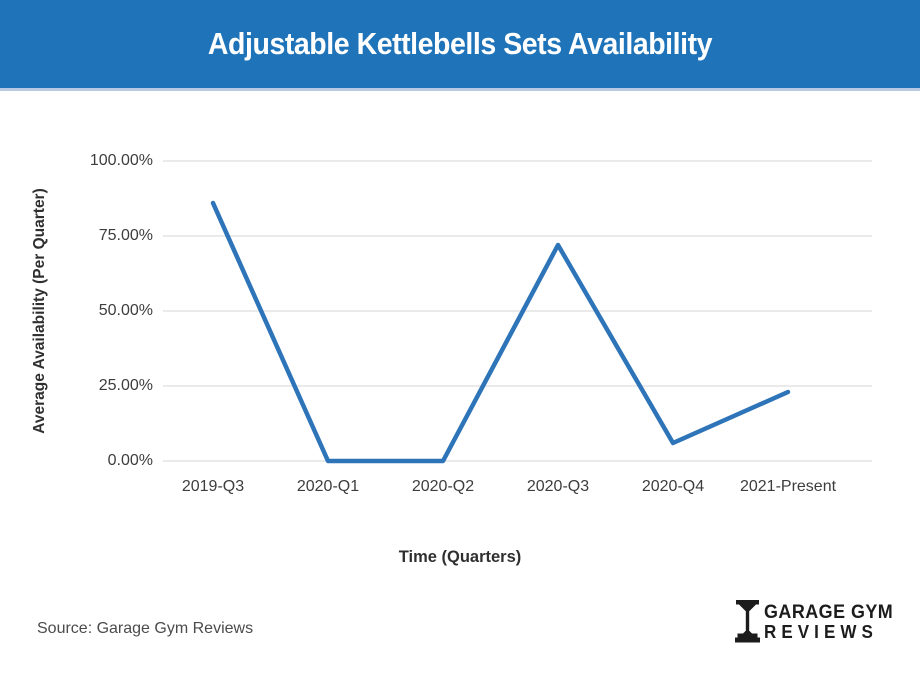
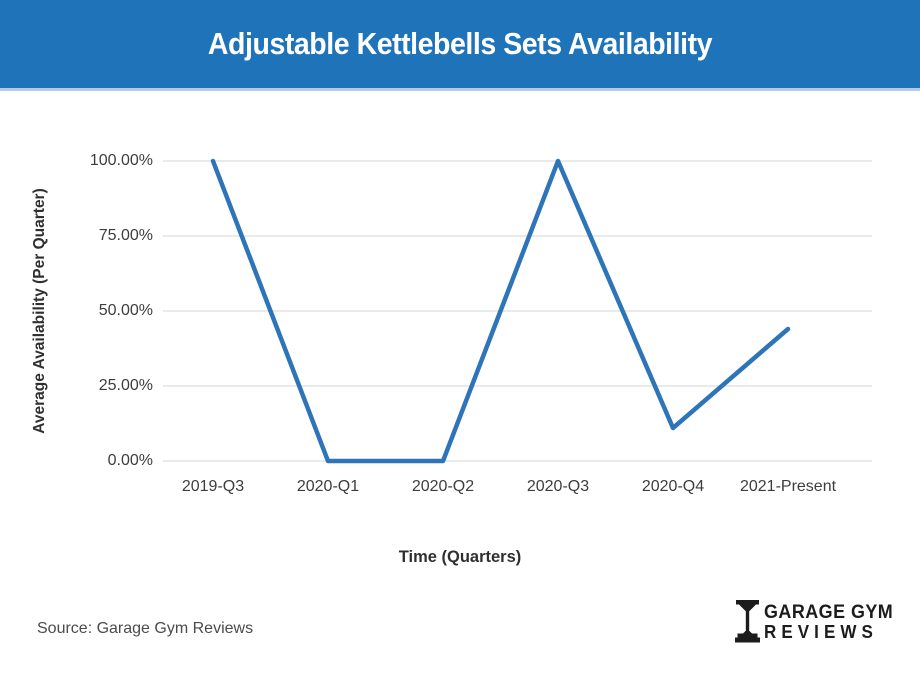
2019-Q3: 86% -> 100%
2020-Q3: 72% -> 100%
2020-Q4: 6% -> 11%
2021-Present: 23% -> 44%
